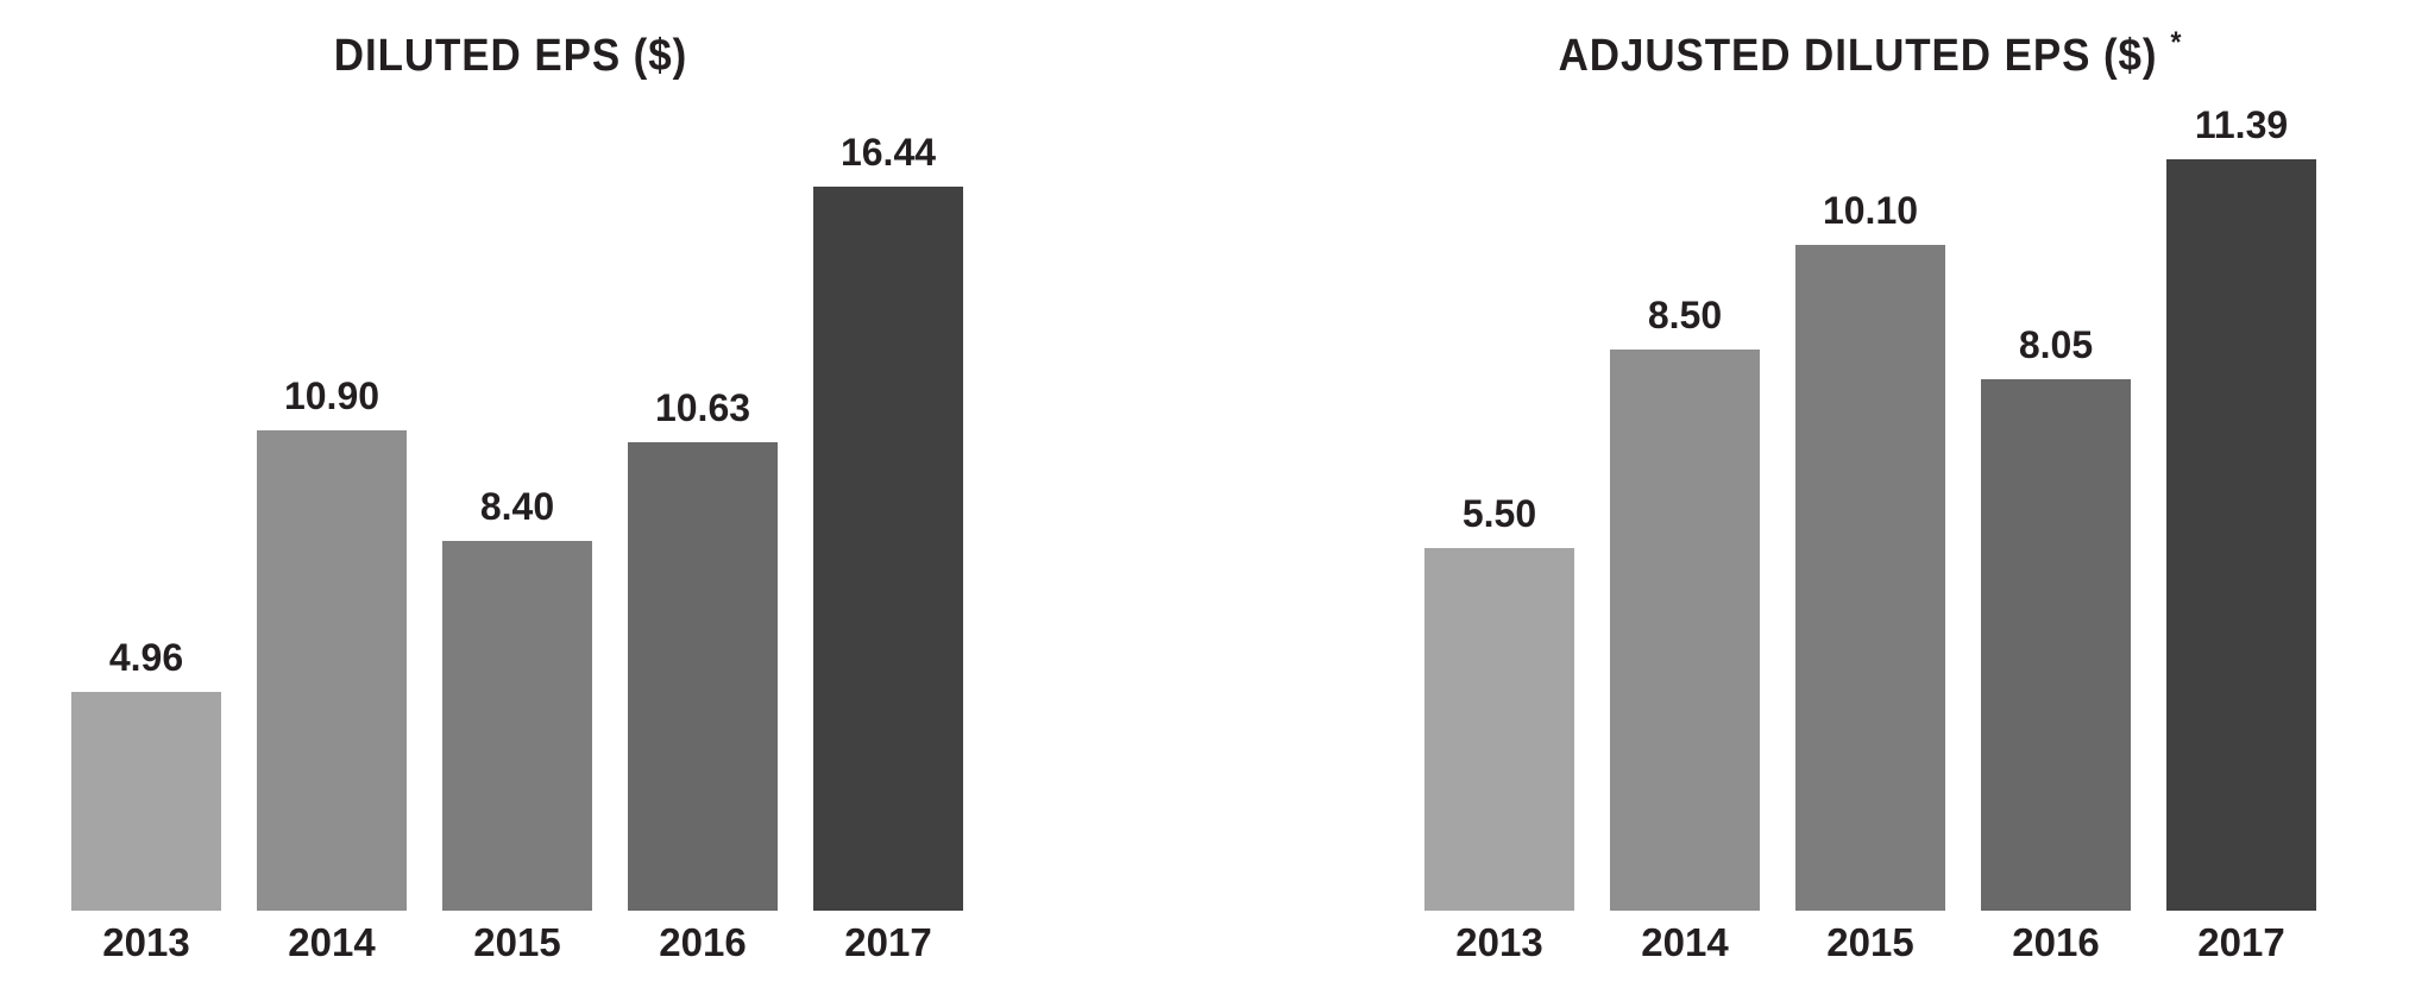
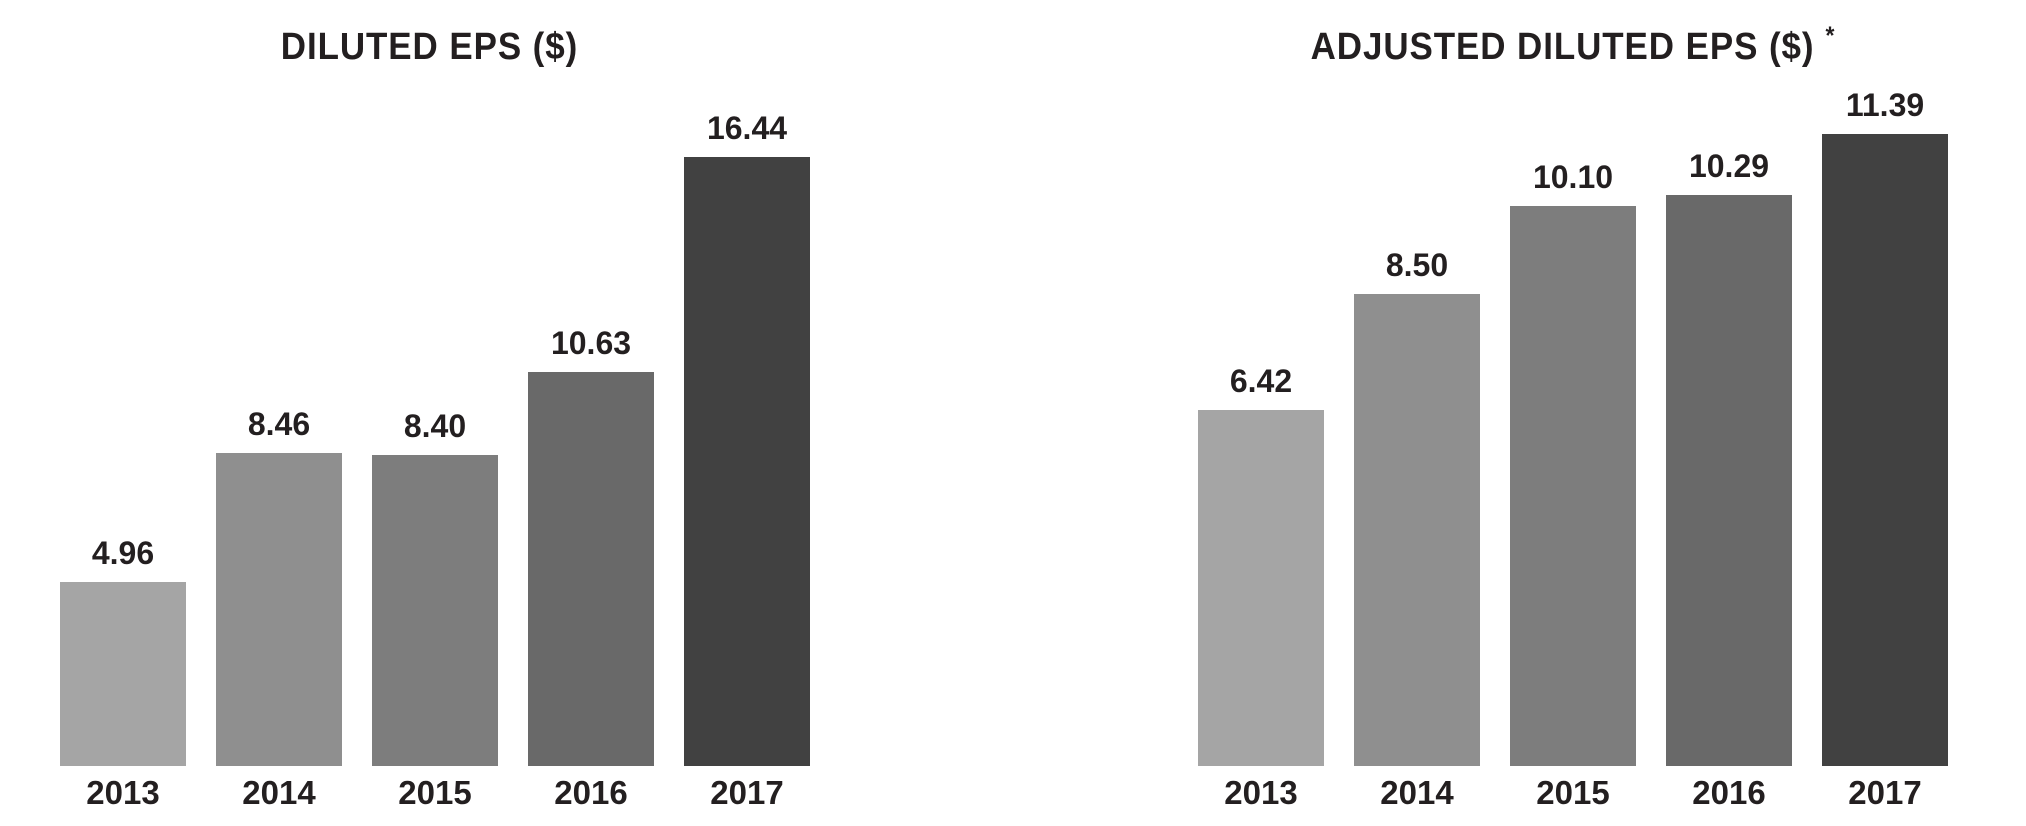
DILUTED EPS ($)/2014: 10.90 -> 8.46
ADJUSTED DILUTED EPS ($)/2013: 5.50 -> 6.42
ADJUSTED DILUTED EPS ($)/2016: 8.05 -> 10.29
